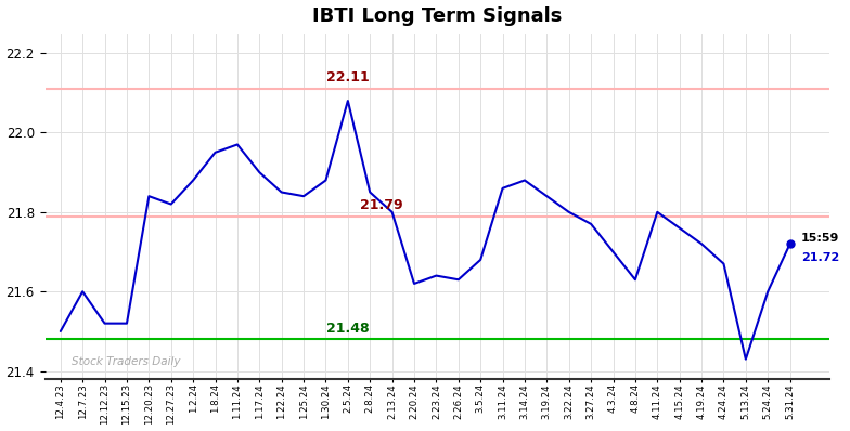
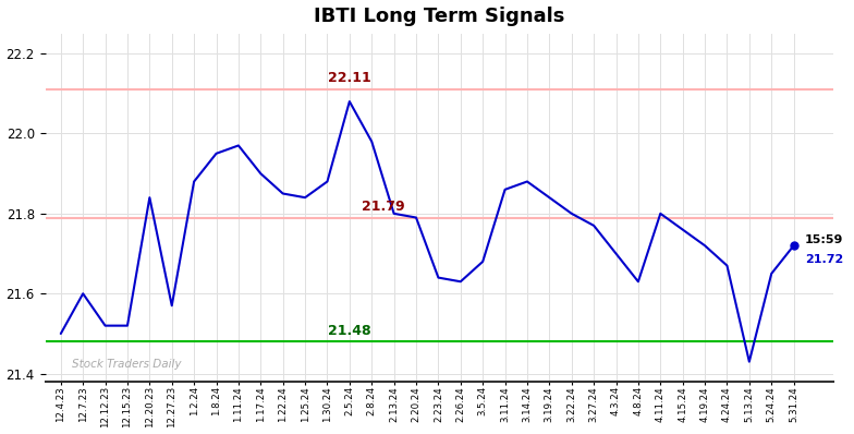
12.27.23: 21.82 -> 21.57
2.8.24: 21.85 -> 21.98
2.20.24: 21.62 -> 21.79
5.24.24: 21.60 -> 21.65
